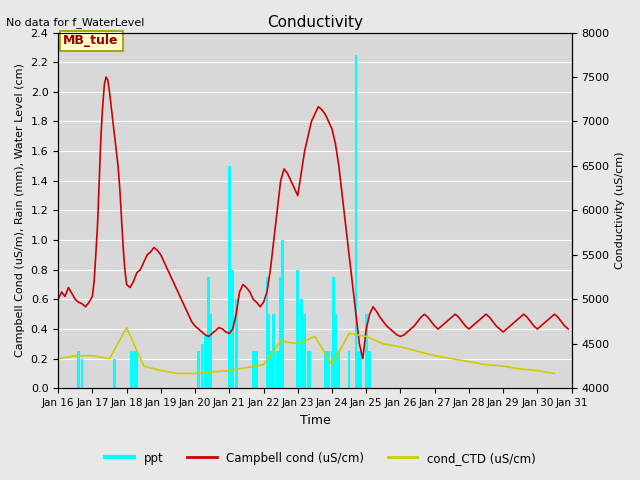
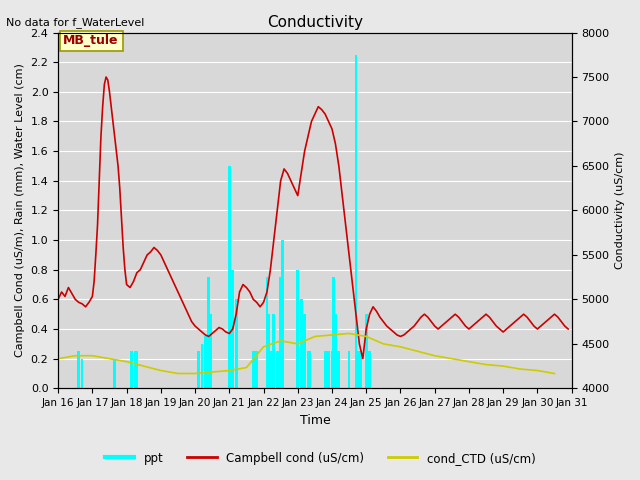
cond_CTD (uS/cm)/Jan 18: 0.41 -> 0.18
cond_CTD (uS/cm)/Jan 22: 0.16 -> 0.28
cond_CTD (uS/cm)/Jan 24: 0.16 -> 0.36
